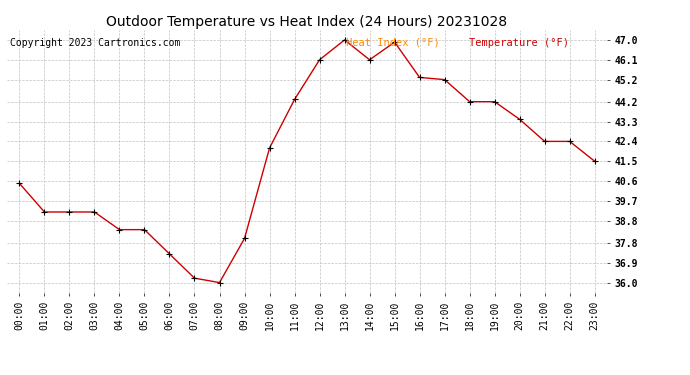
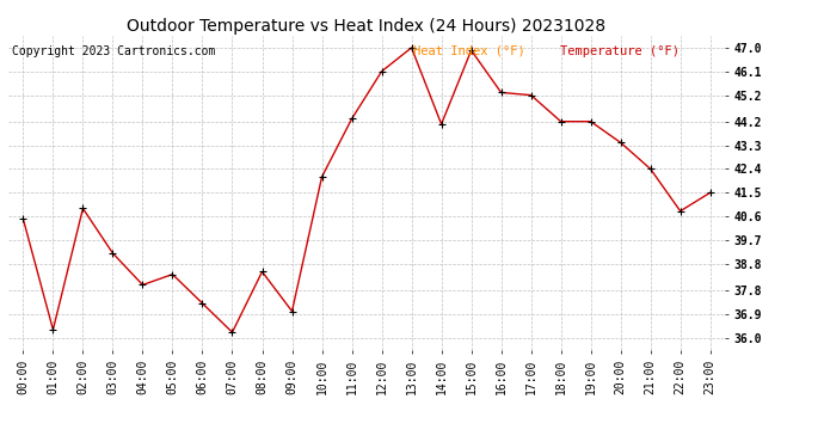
01:00: 39.2 -> 36.3
02:00: 39.2 -> 40.9
04:00: 38.4 -> 38.0
08:00: 36.0 -> 38.5
09:00: 38.0 -> 37.0
14:00: 46.1 -> 44.1
22:00: 42.4 -> 40.8
